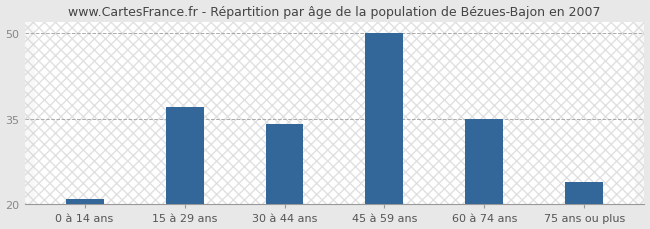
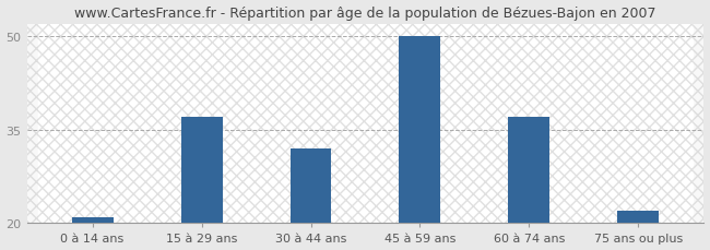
30 à 44 ans: 34 -> 32
60 à 74 ans: 35 -> 37
75 ans ou plus: 24 -> 22
